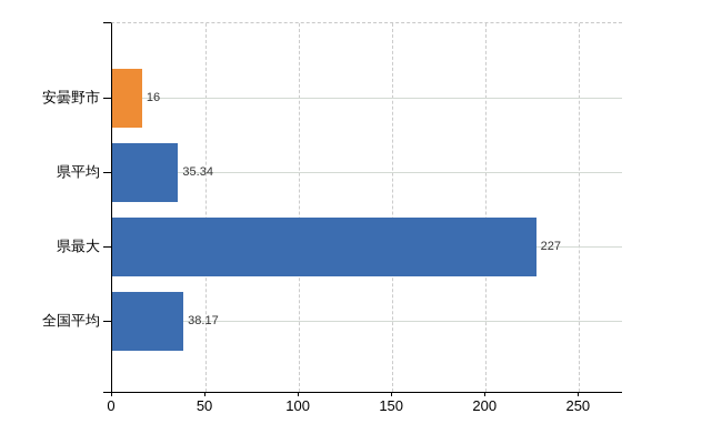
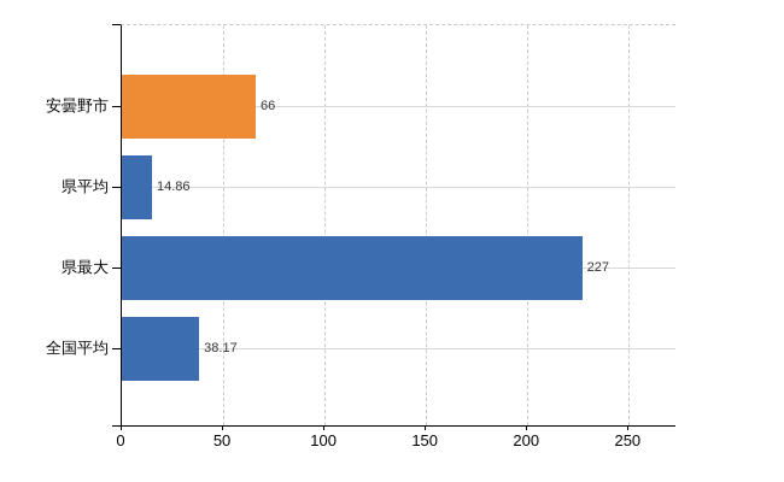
安曇野市: 16 -> 66
県平均: 35.34 -> 14.86
